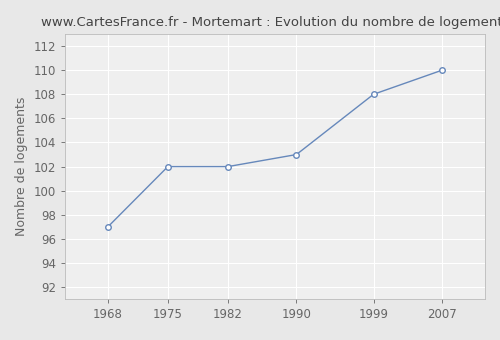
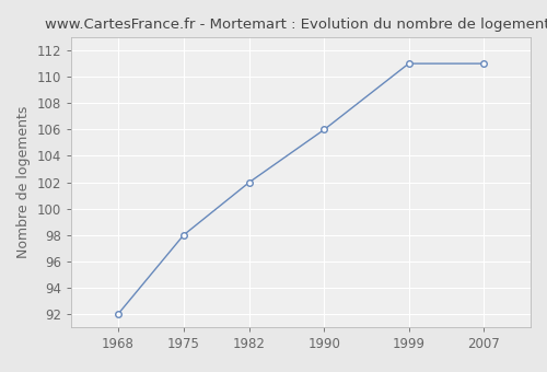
1968: 97 -> 92
1975: 102 -> 98
1990: 103 -> 106
1999: 108 -> 111
2007: 110 -> 111
